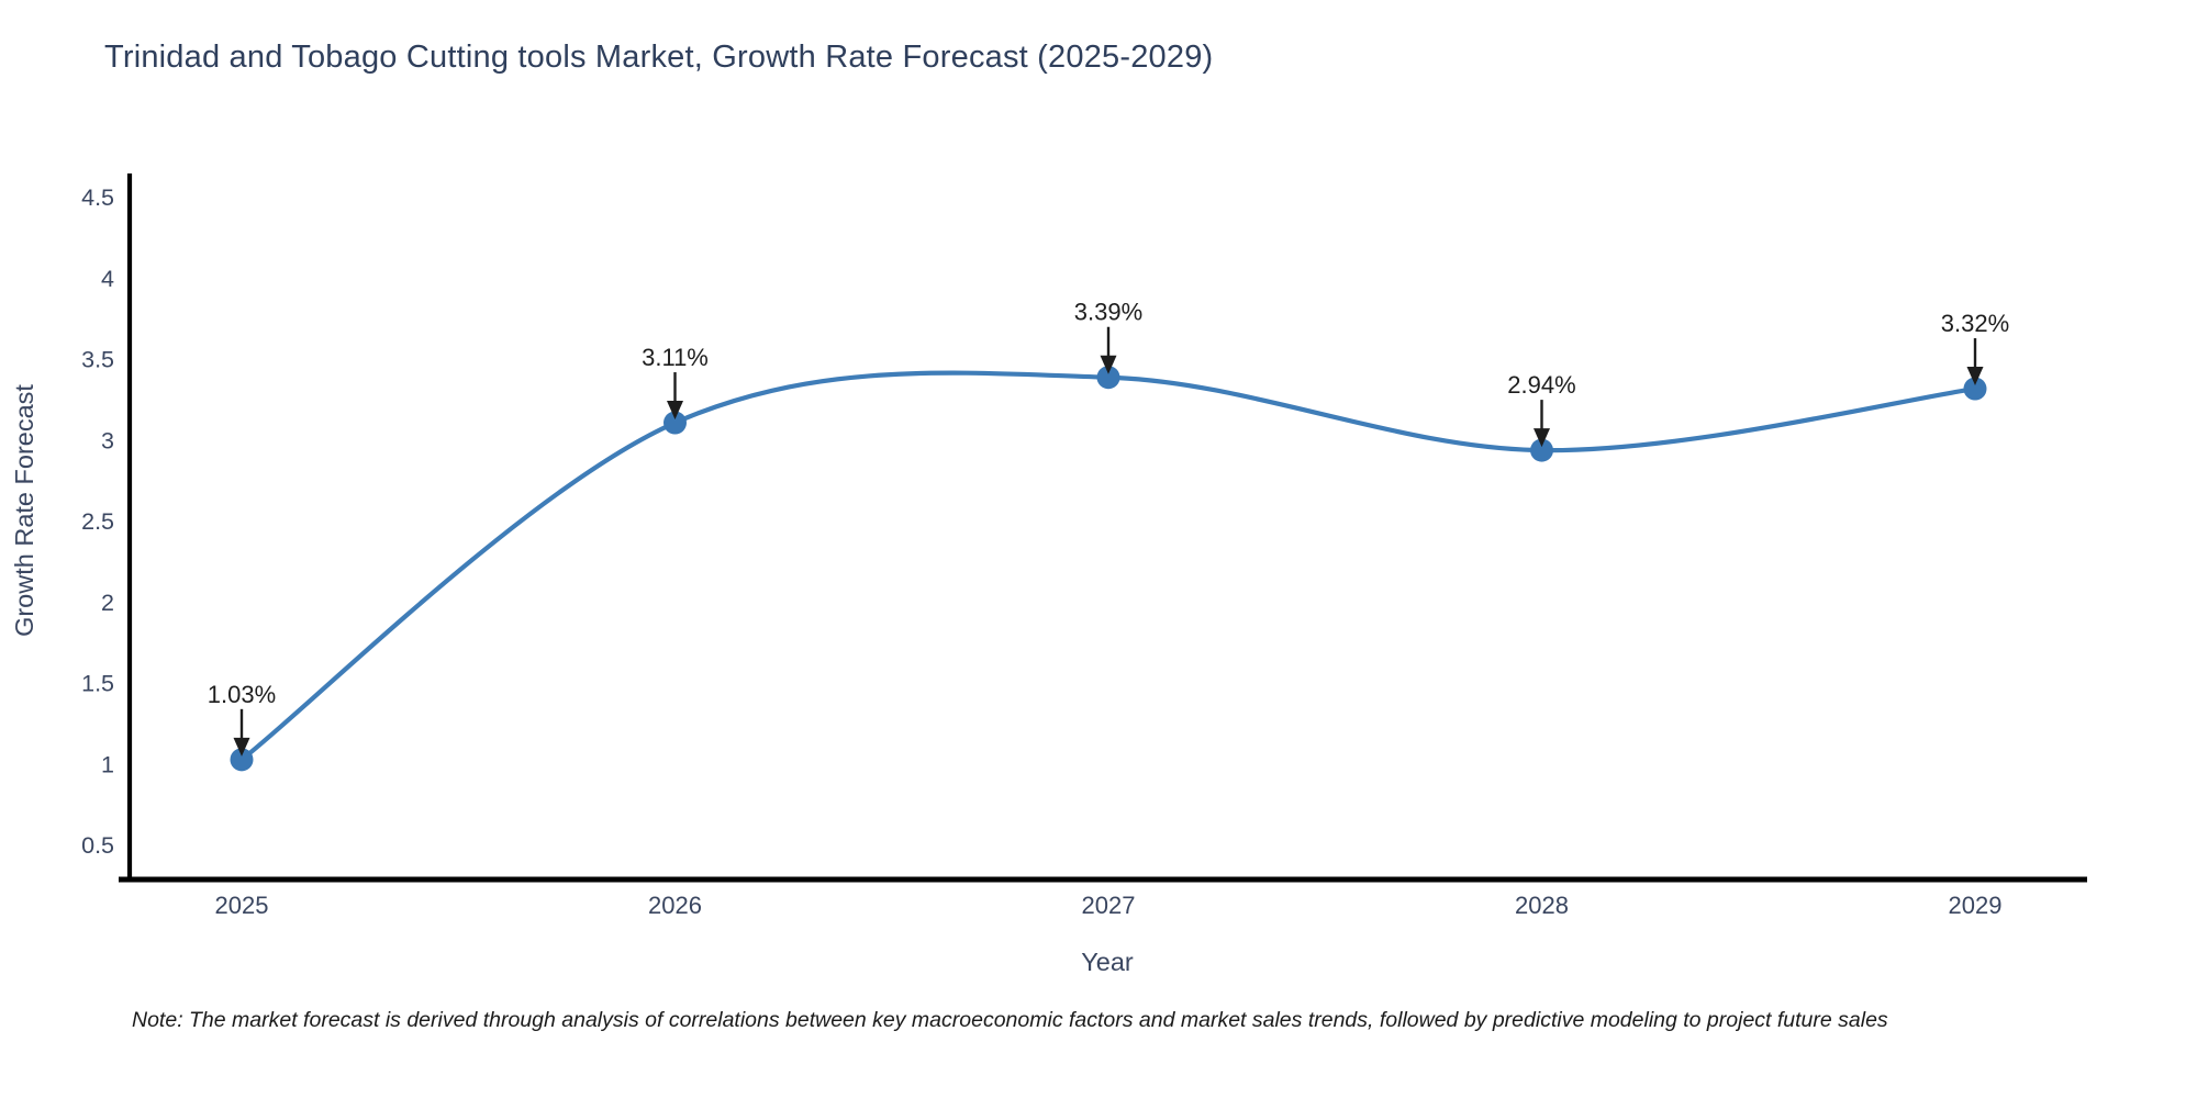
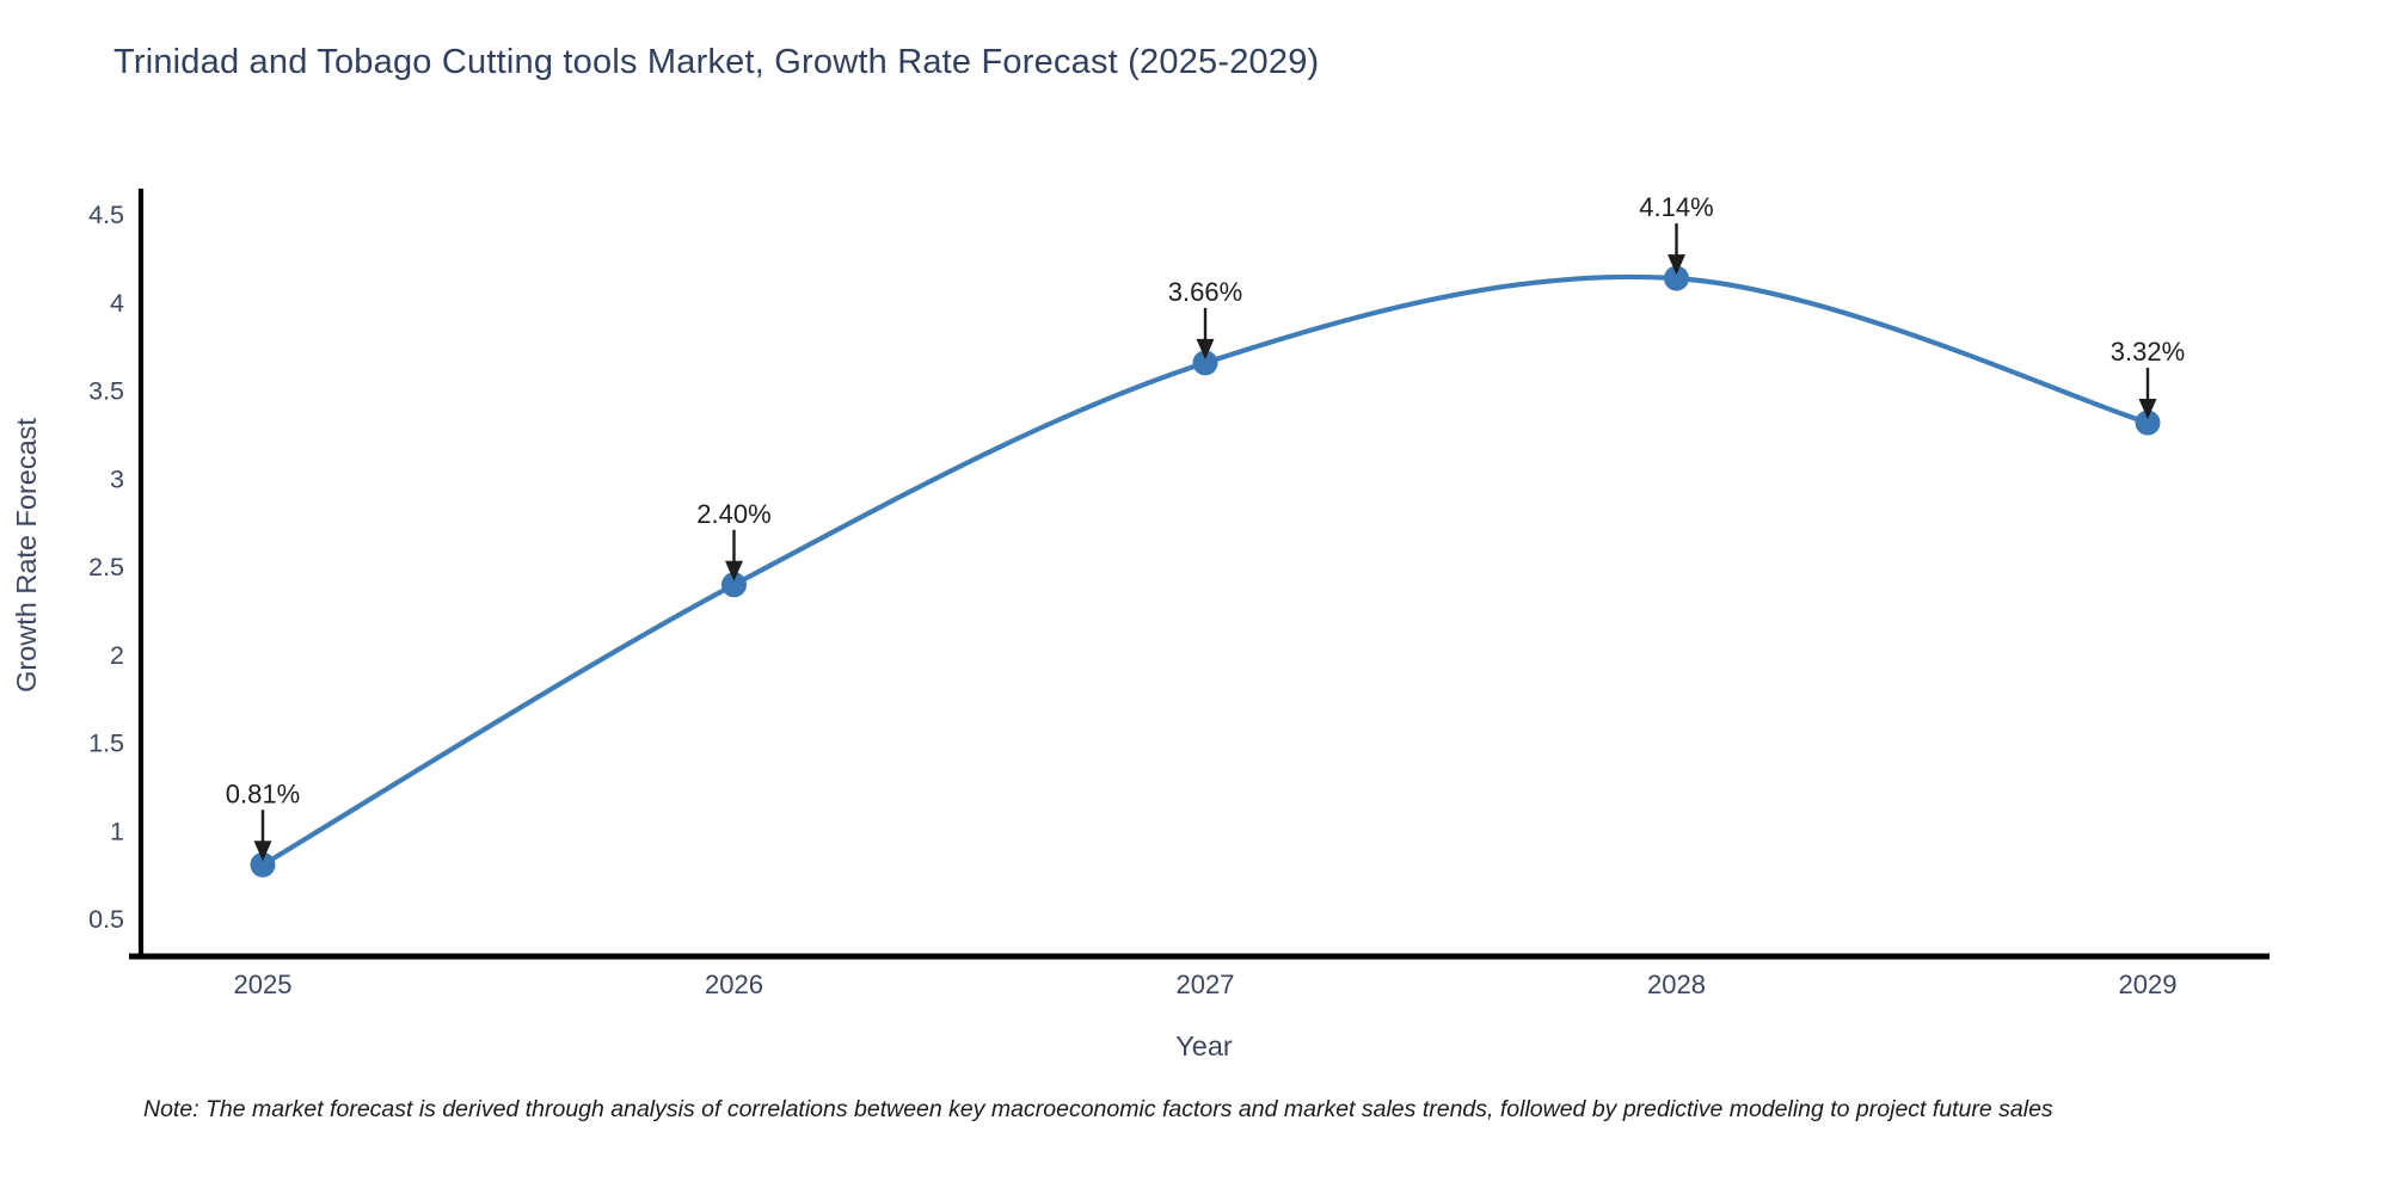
2025: 1.03% -> 0.81%
2026: 3.11% -> 2.40%
2027: 3.39% -> 3.66%
2028: 2.94% -> 4.14%
